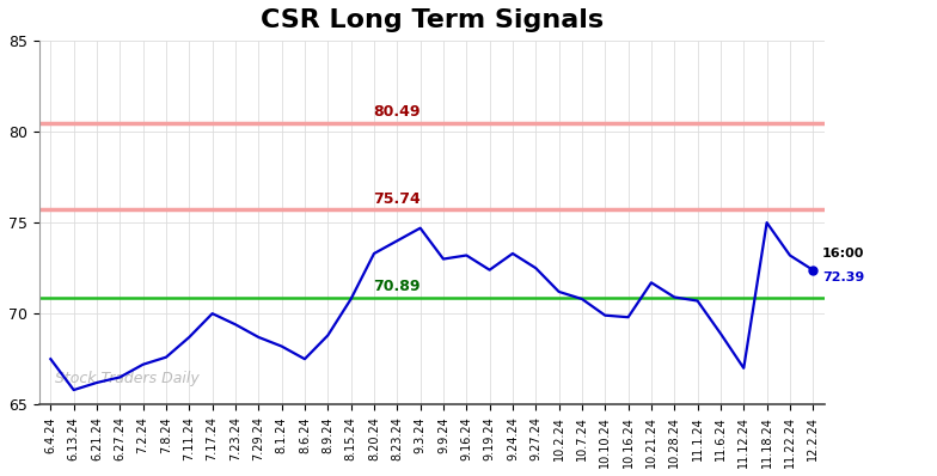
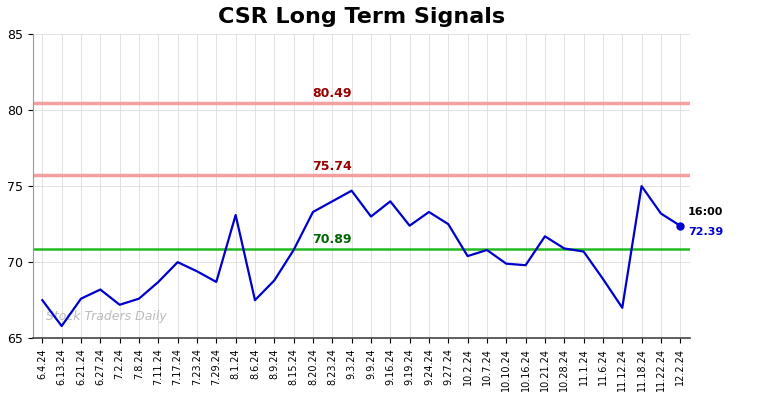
6.21.24: 66.2 -> 67.6
6.27.24: 66.5 -> 68.2
8.1.24: 68.2 -> 73.1
9.16.24: 73.2 -> 74.0
10.2.24: 71.2 -> 70.4
